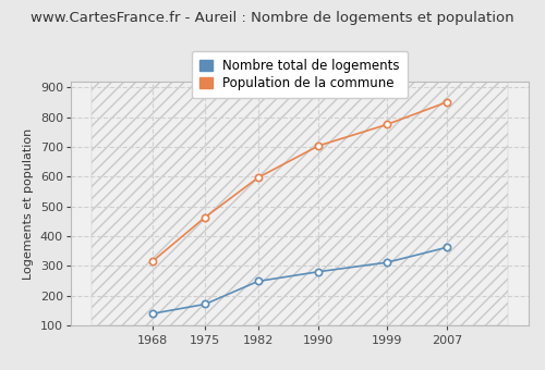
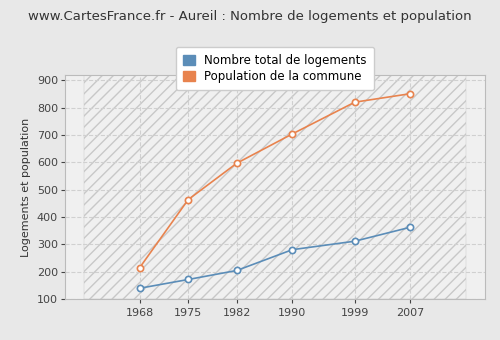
Population de la commune/1968: 315 -> 215
Nombre total de logements/1982: 249 -> 205
Population de la commune/1999: 775 -> 820
